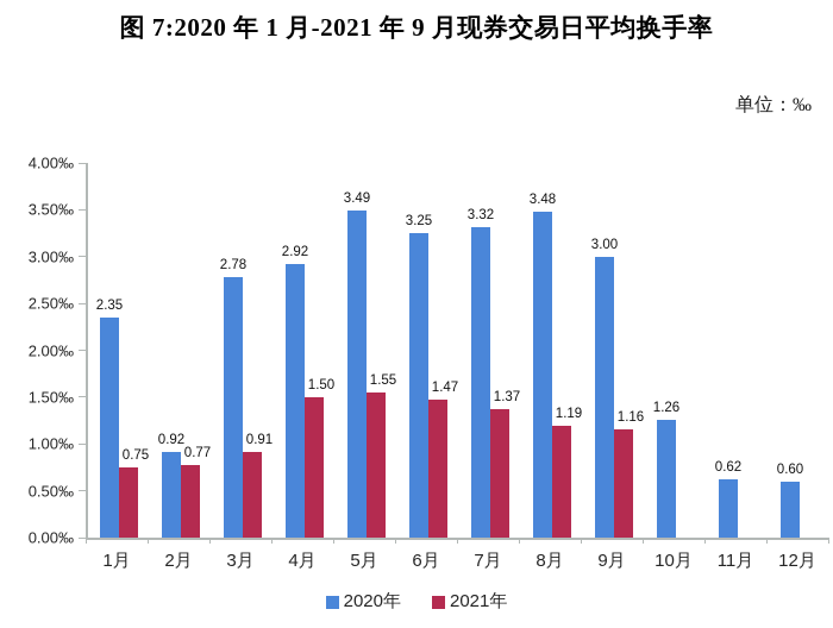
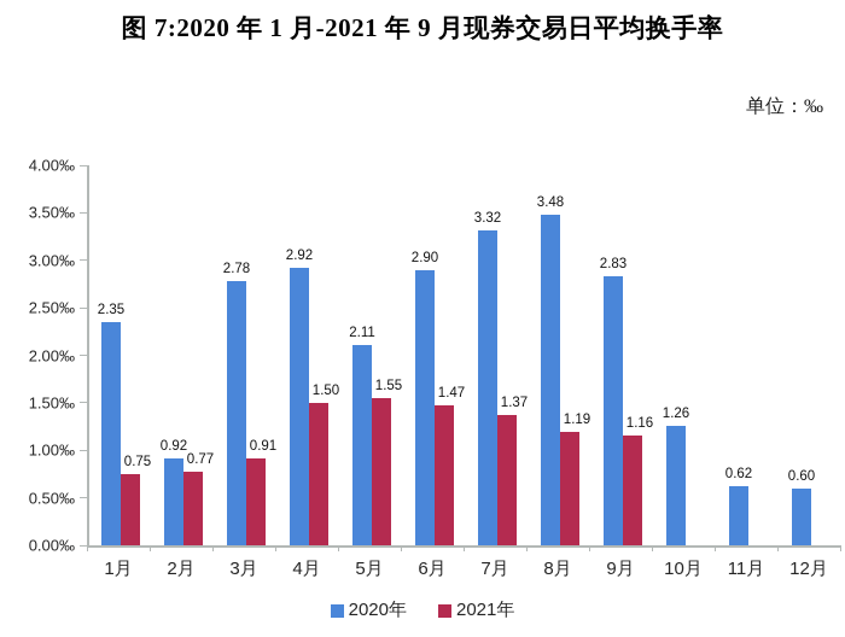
2020年/5月: 3.49 -> 2.11
2020年/6月: 3.25 -> 2.90
2020年/9月: 3.00 -> 2.83
